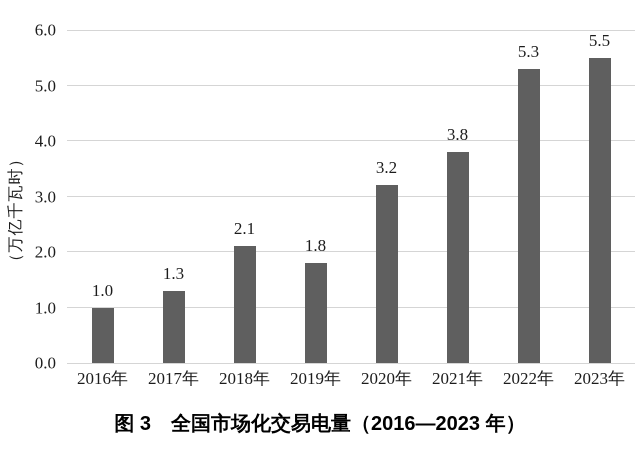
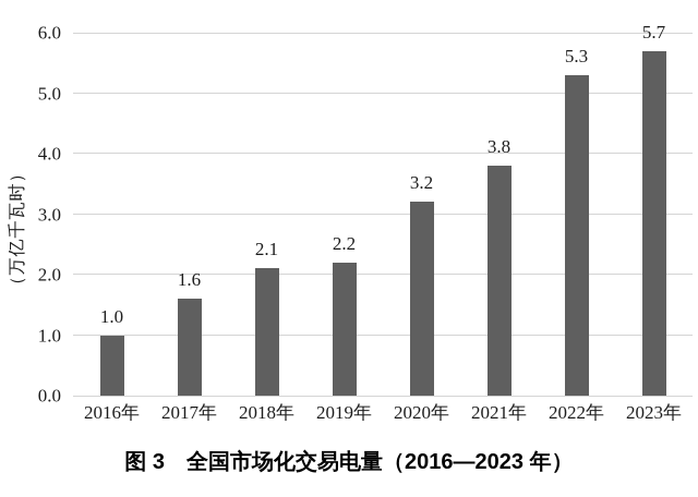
2017年: 1.3 -> 1.6
2019年: 1.8 -> 2.2
2023年: 5.5 -> 5.7
